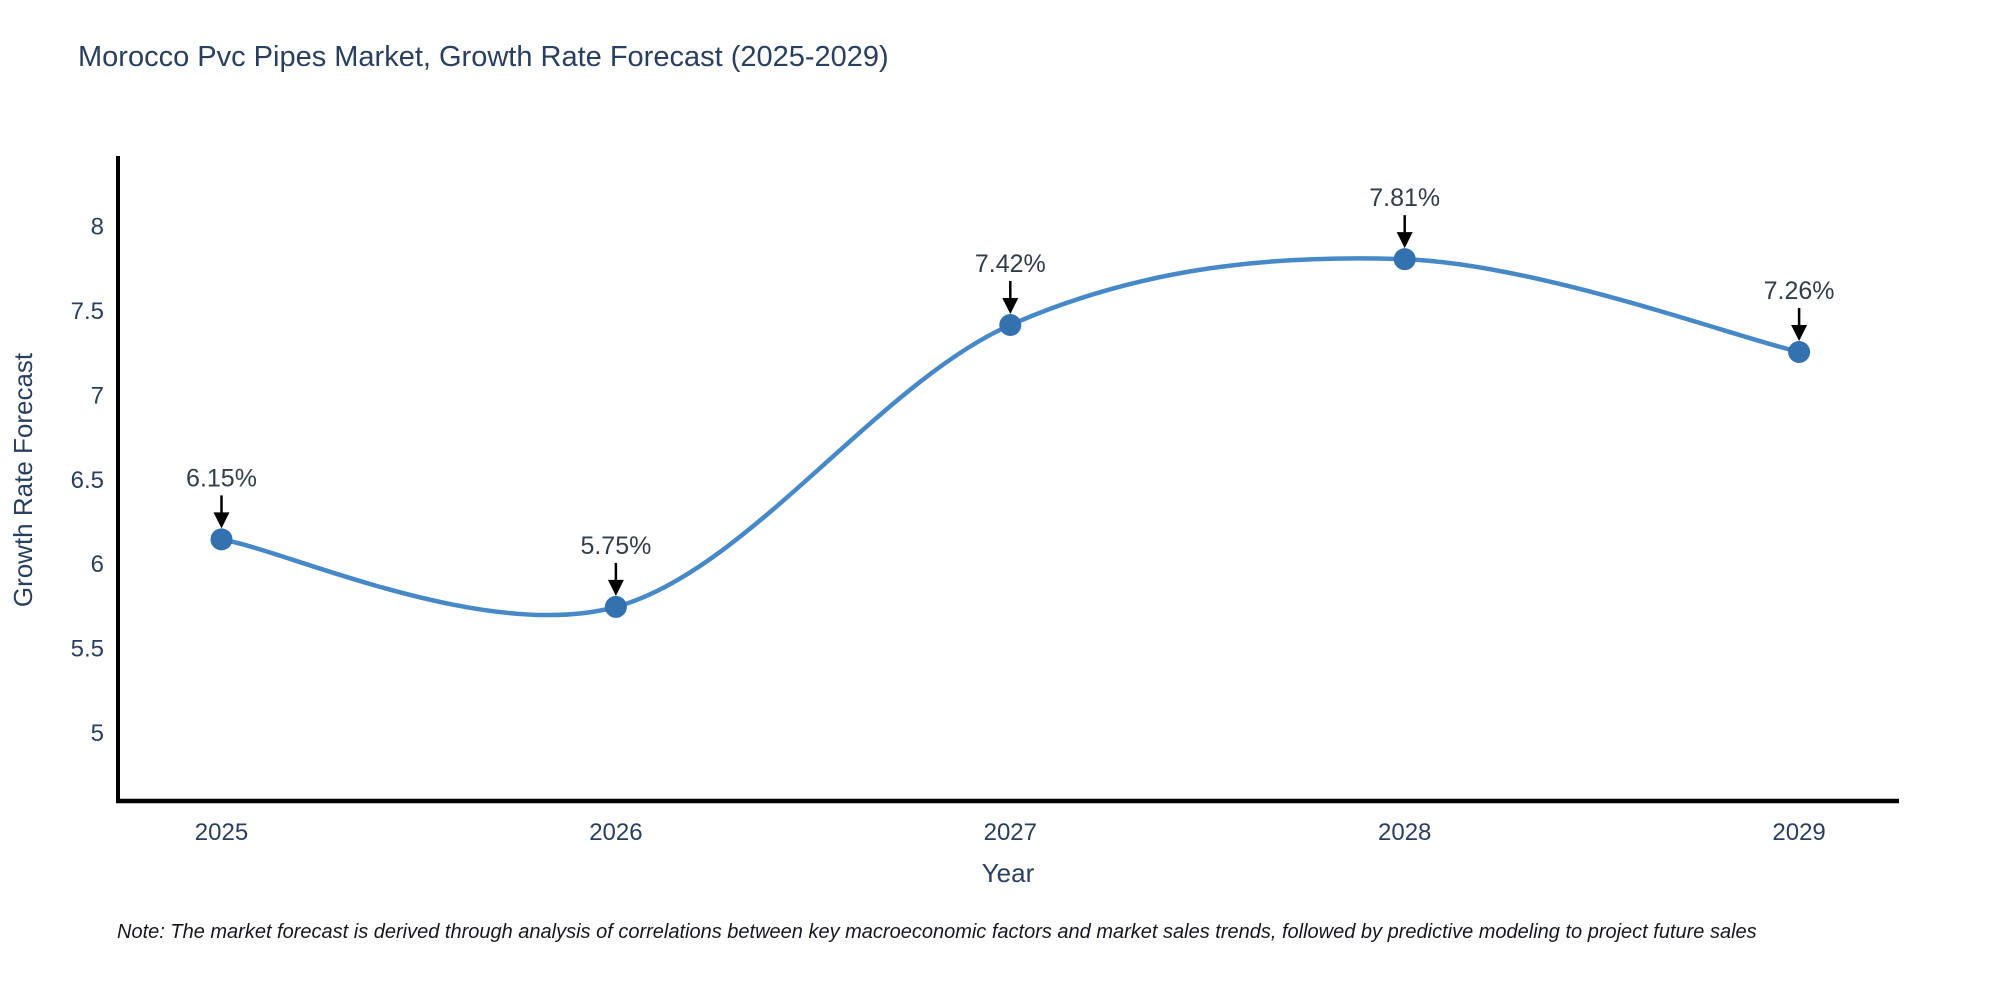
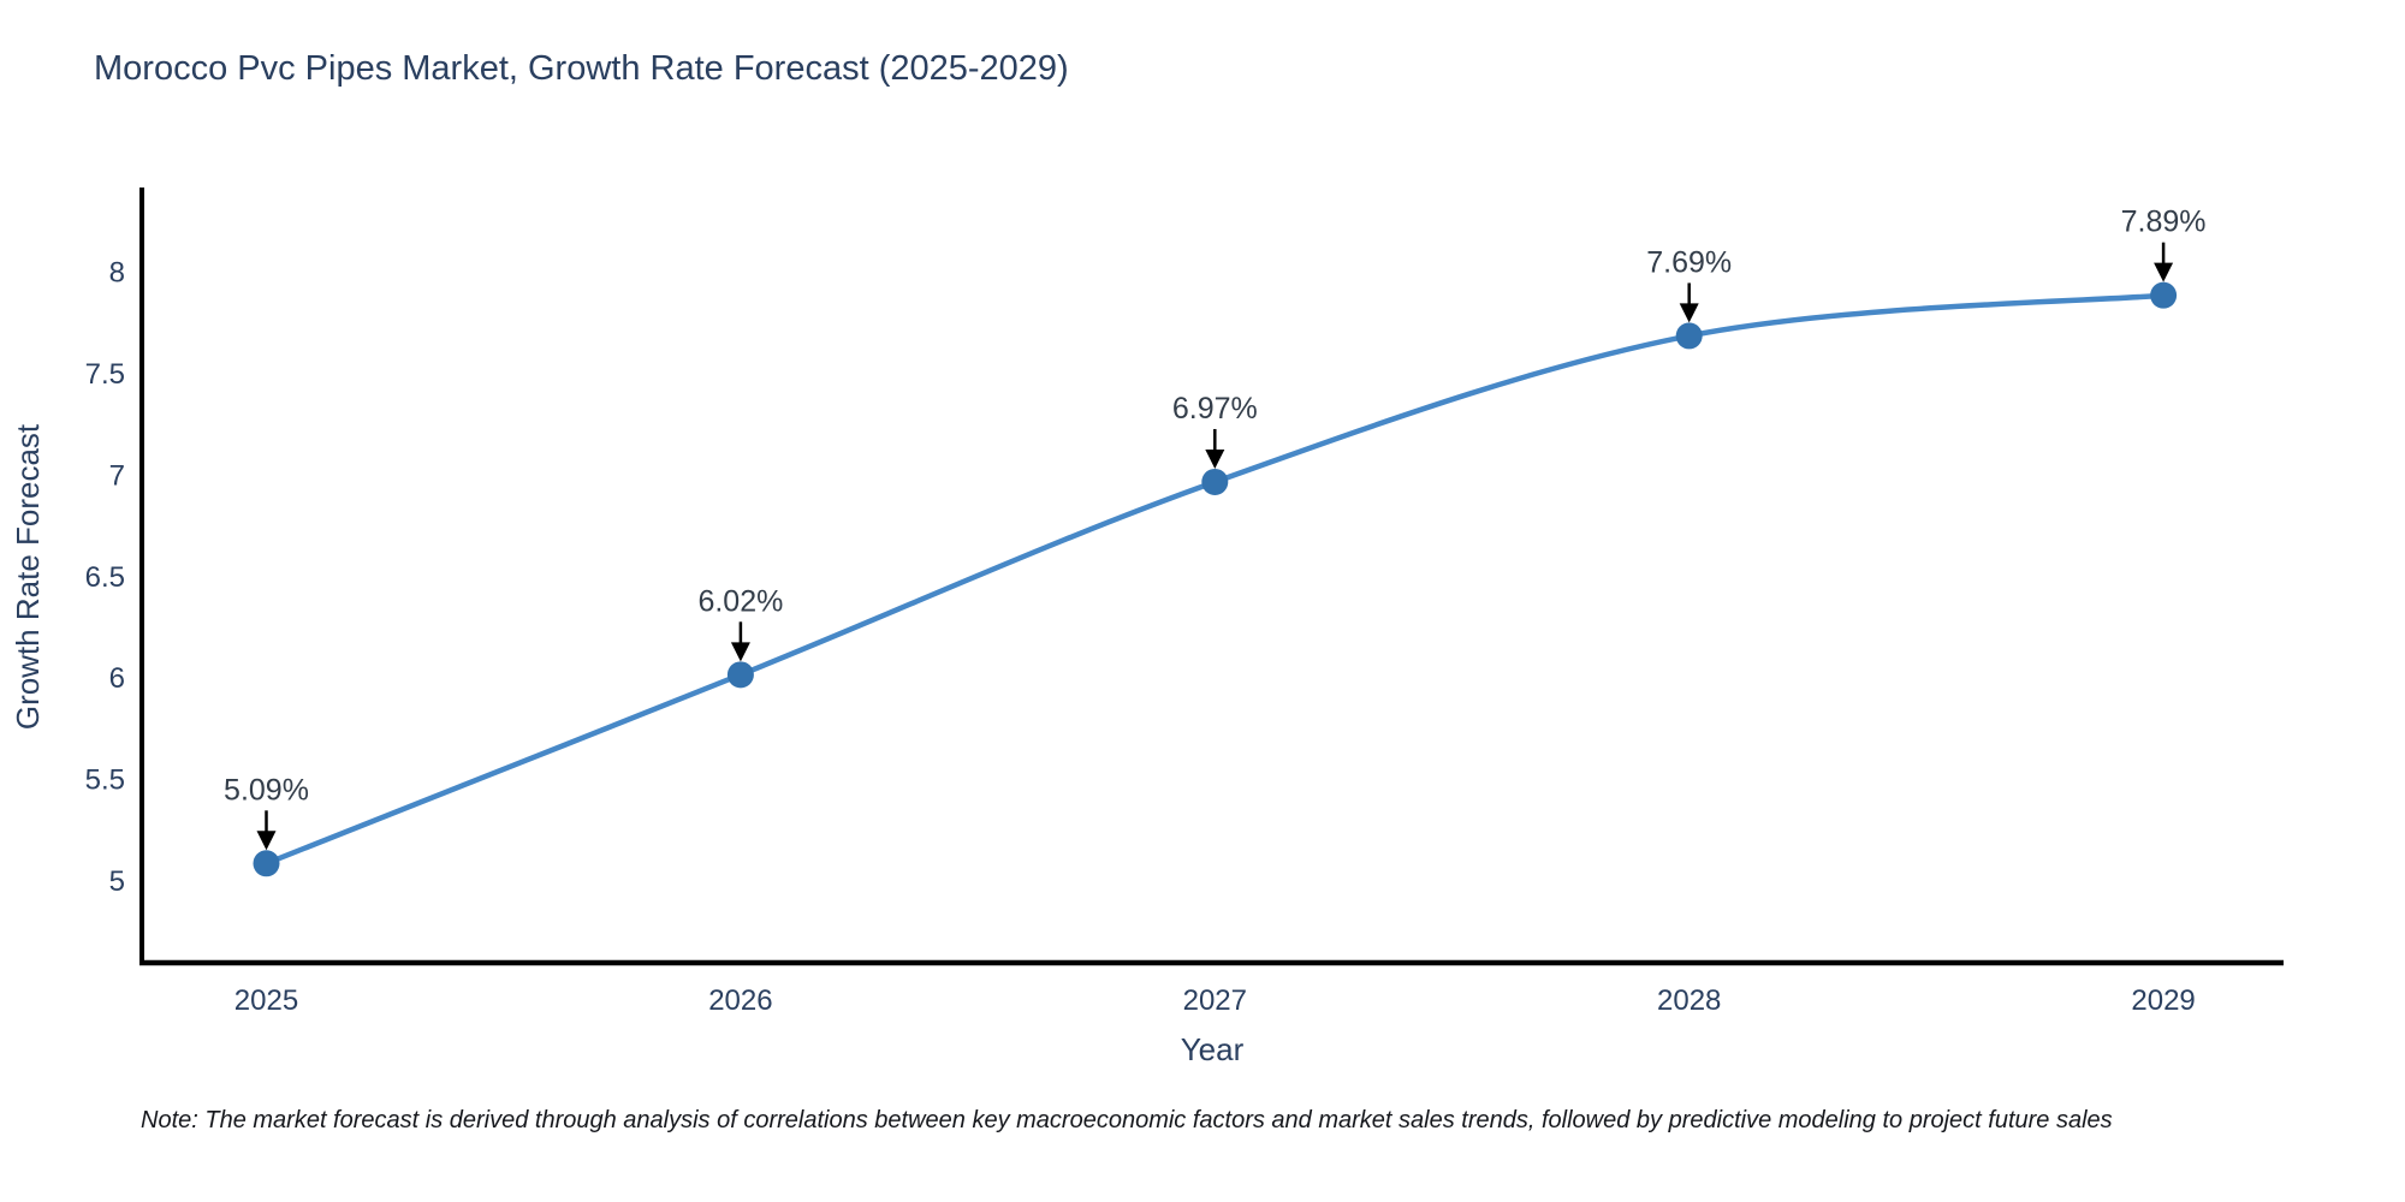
2025: 6.15% -> 5.09%
2026: 5.75% -> 6.02%
2027: 7.42% -> 6.97%
2028: 7.81% -> 7.69%
2029: 7.26% -> 7.89%
